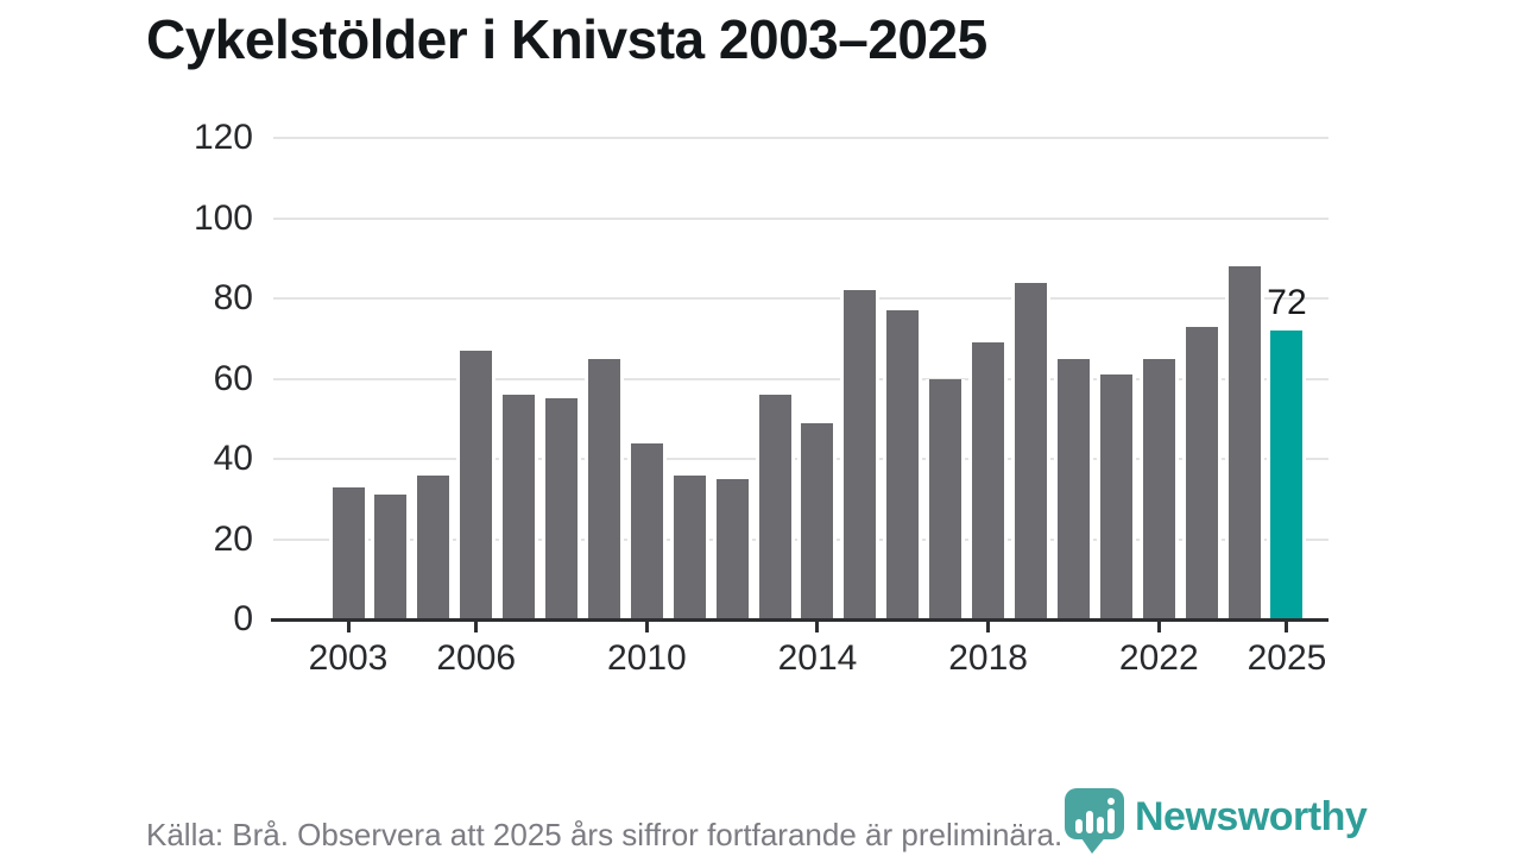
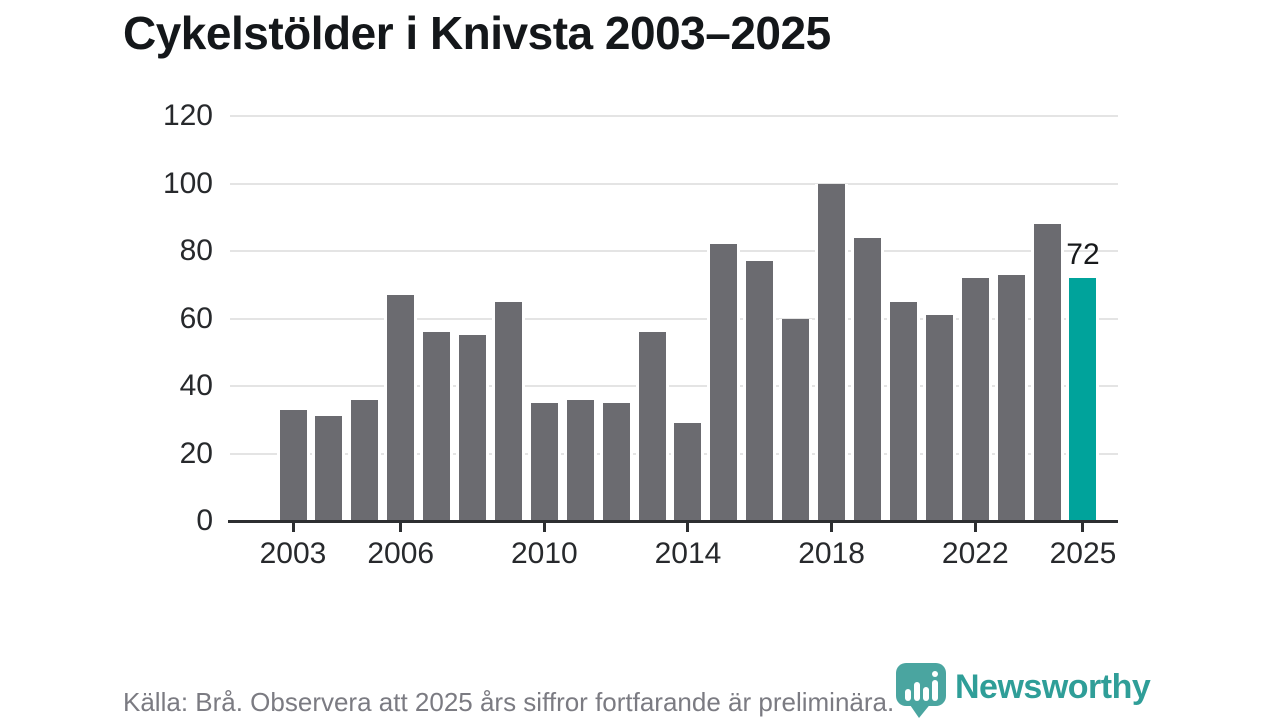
2010: 44 -> 35
2014: 49 -> 29
2018: 69 -> 100
2022: 65 -> 72
